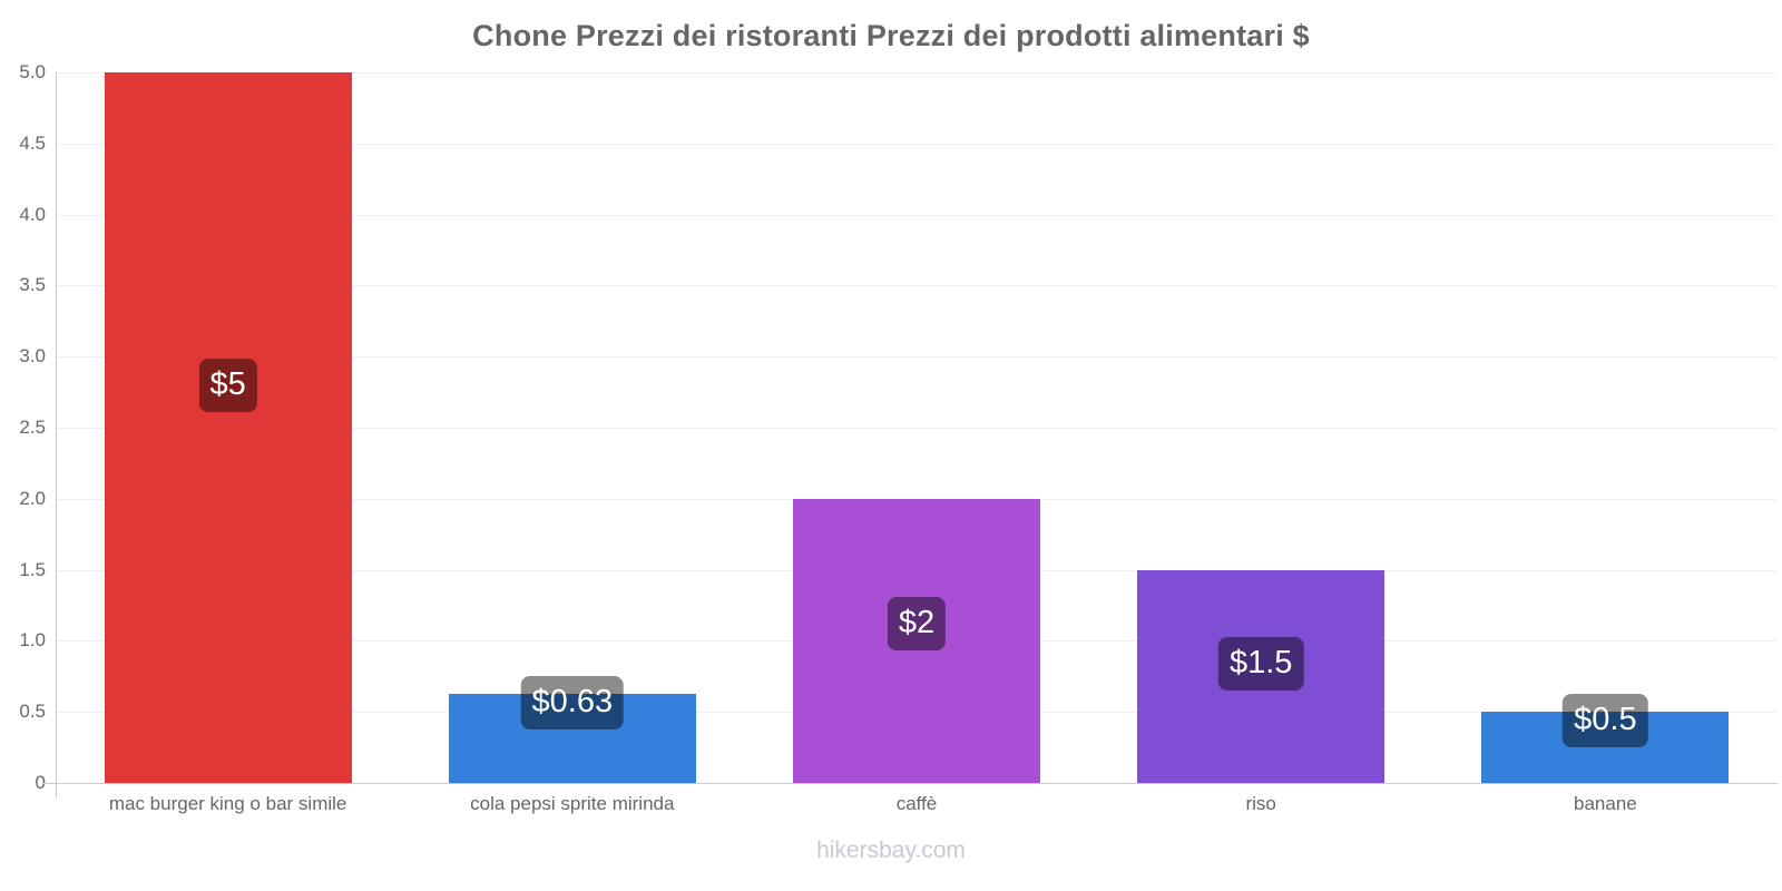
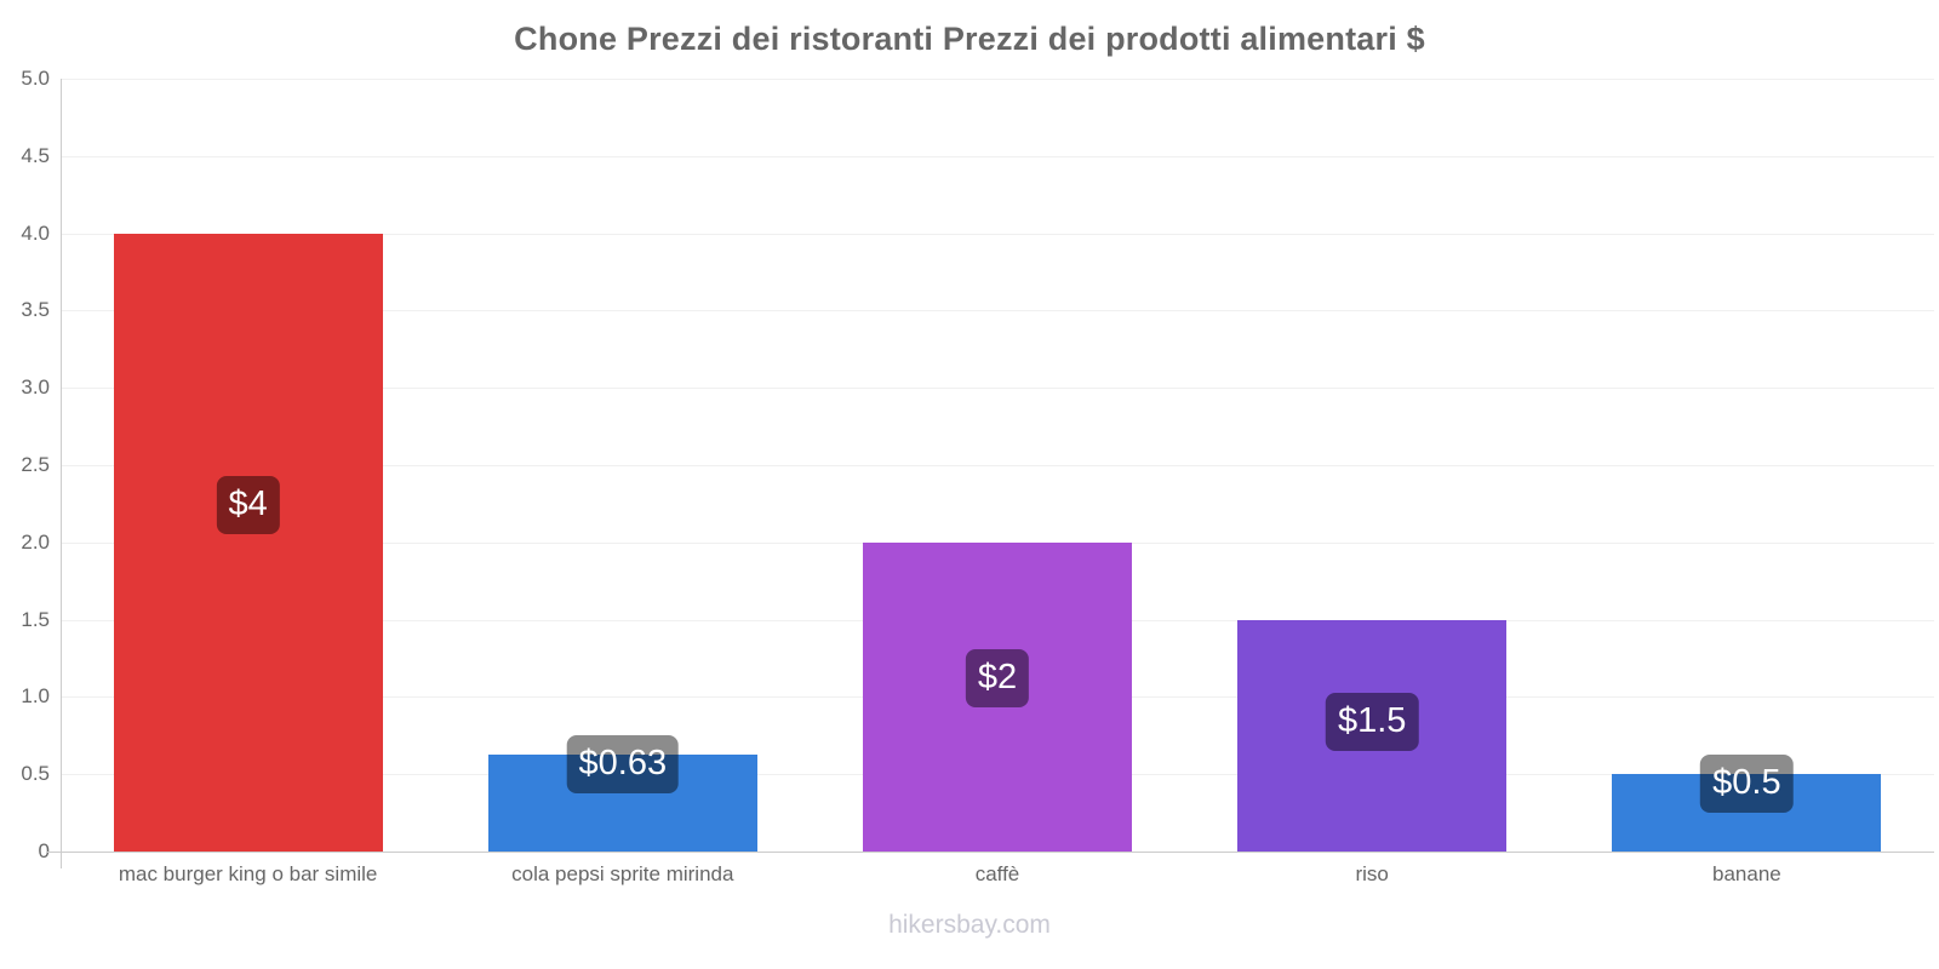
mac burger king o bar simile: $5 -> $4
